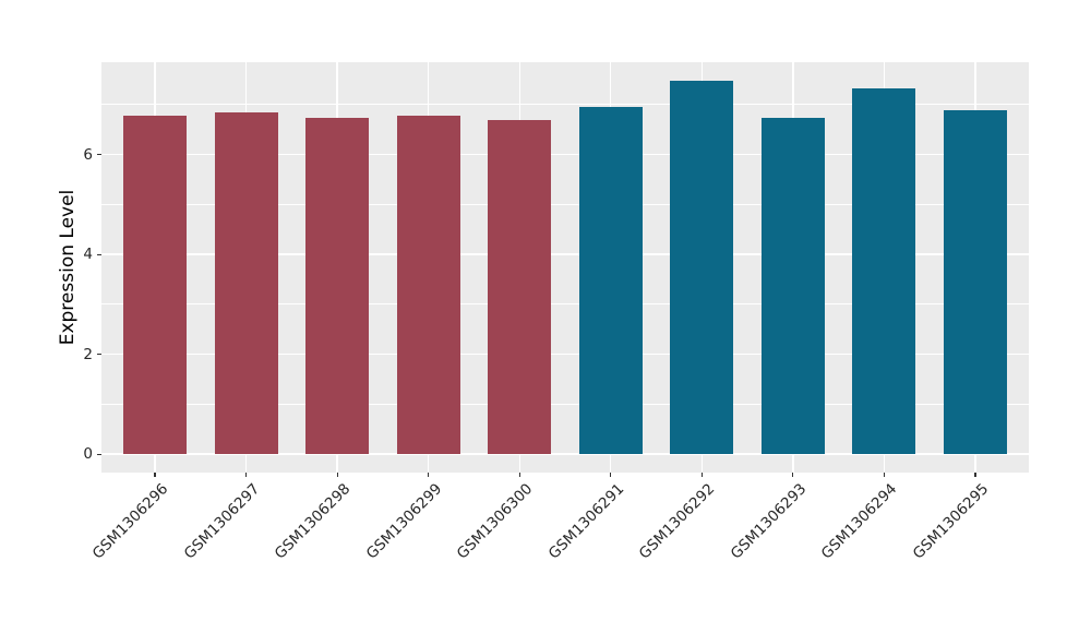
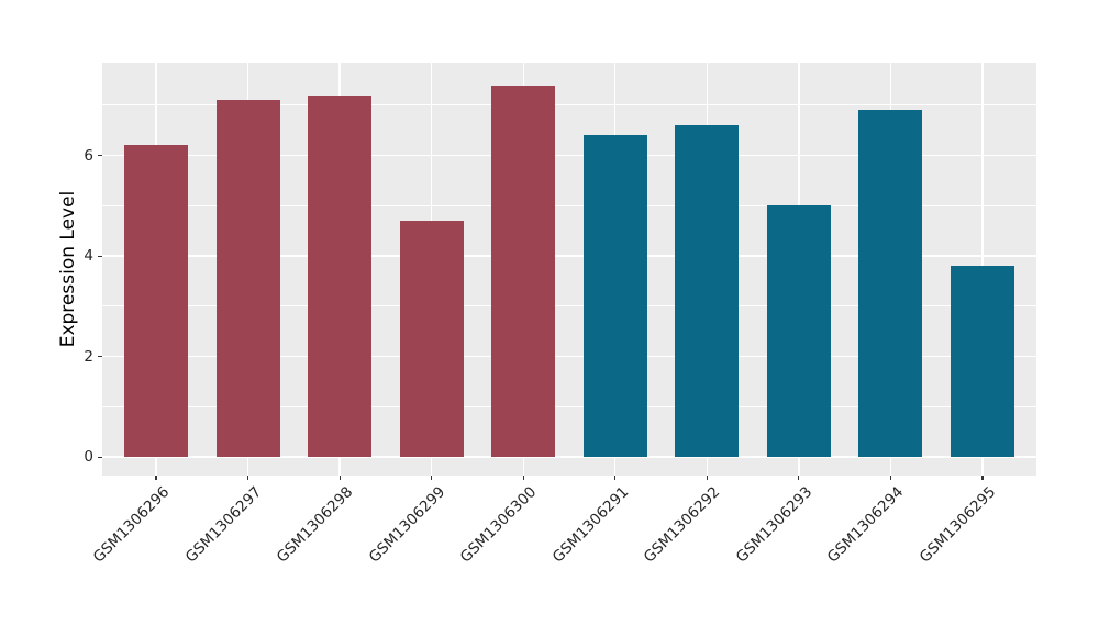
GSM1306296: 6.8 -> 6.2
GSM1306297: 6.8 -> 7.1
GSM1306298: 6.7 -> 7.2
GSM1306299: 6.8 -> 4.7
GSM1306300: 6.7 -> 7.4
GSM1306291: 7.0 -> 6.4
GSM1306292: 7.5 -> 6.6
GSM1306293: 6.7 -> 5.0
GSM1306294: 7.3 -> 6.9
GSM1306295: 6.9 -> 3.8
